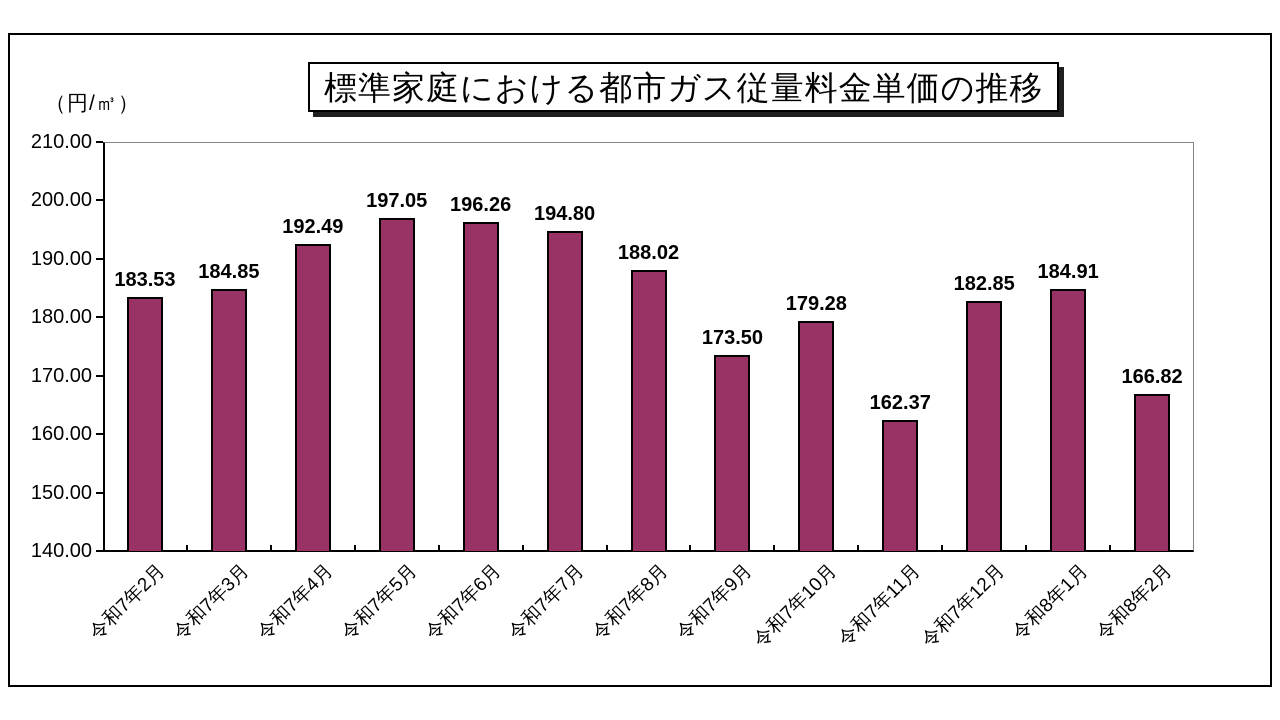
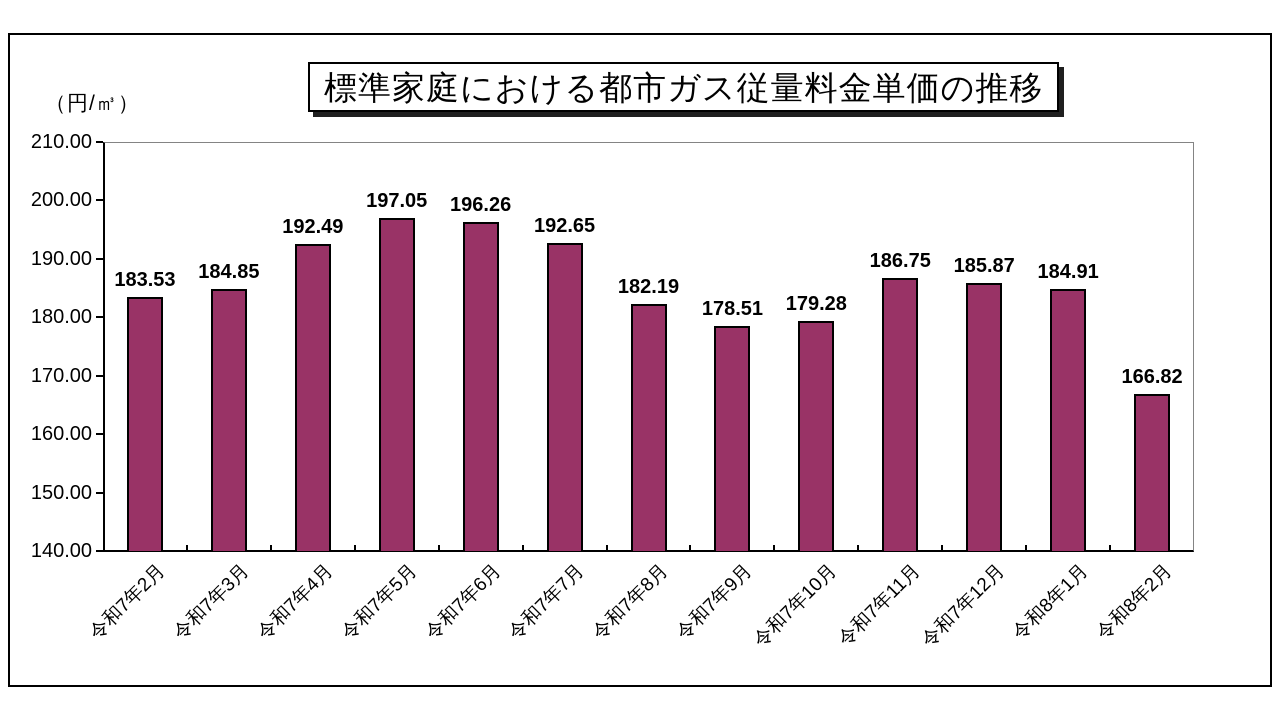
令和7年7月: 194.80 -> 192.65
令和7年8月: 188.02 -> 182.19
令和7年9月: 173.50 -> 178.51
令和7年11月: 162.37 -> 186.75
令和7年12月: 182.85 -> 185.87
